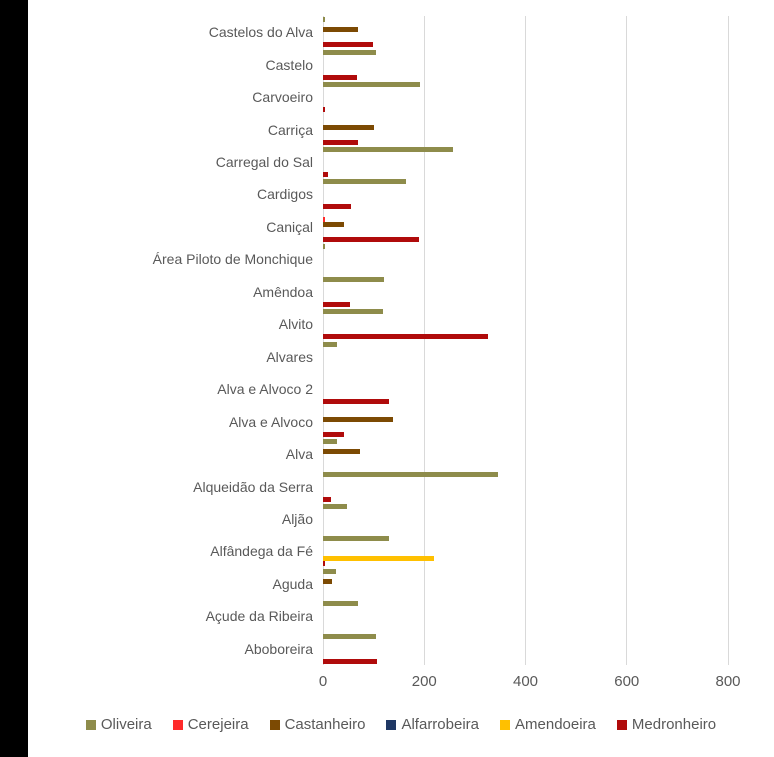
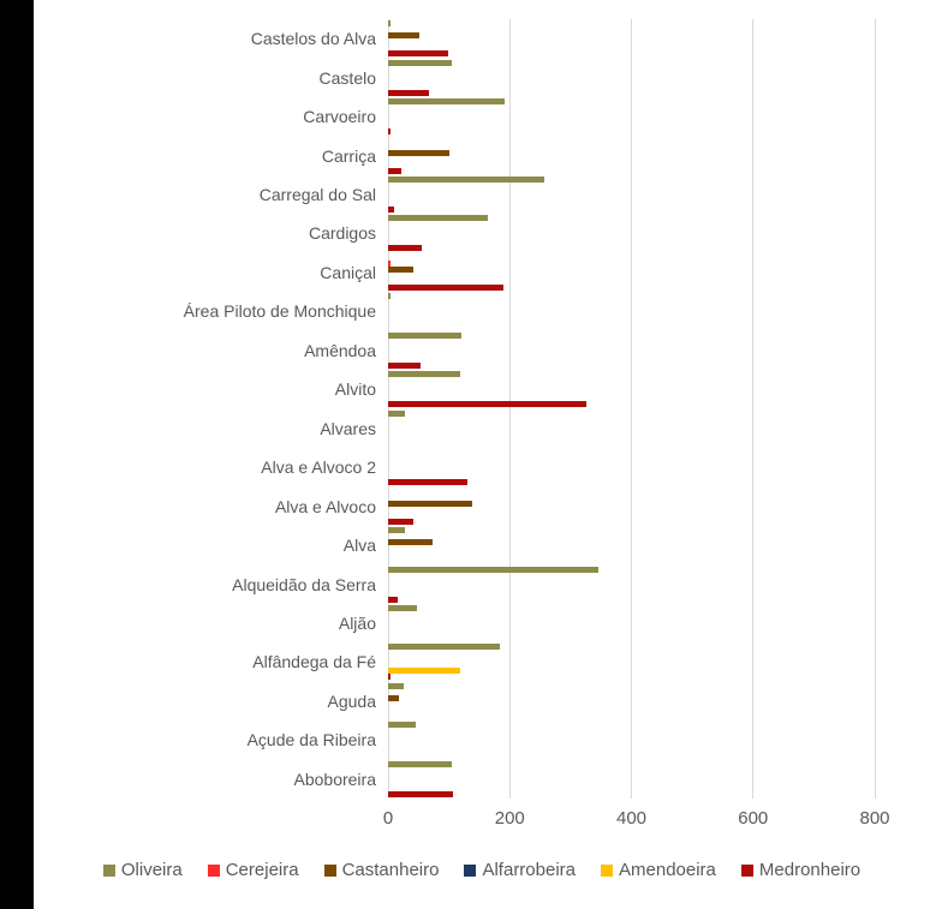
Castanheiro/Castelos do Alva: 70 -> 50
Medronheiro/Carriça: 70 -> 20
Oliveira/Alfândega da Fé: 130 -> 180
Amendoeira/Alfândega da Fé: 220 -> 120
Oliveira/Açude da Ribeira: 70 -> 40
